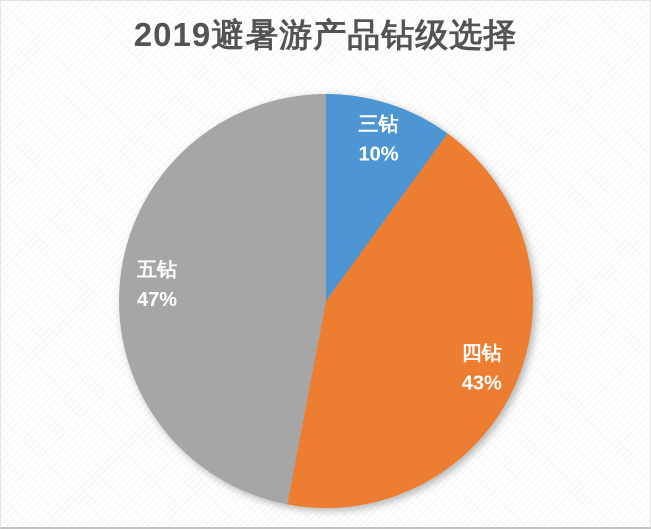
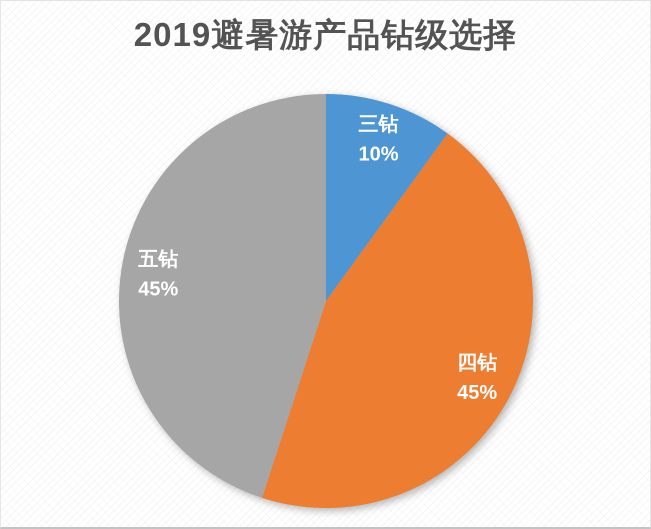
四钻: 43% -> 45%
五钻: 47% -> 45%
